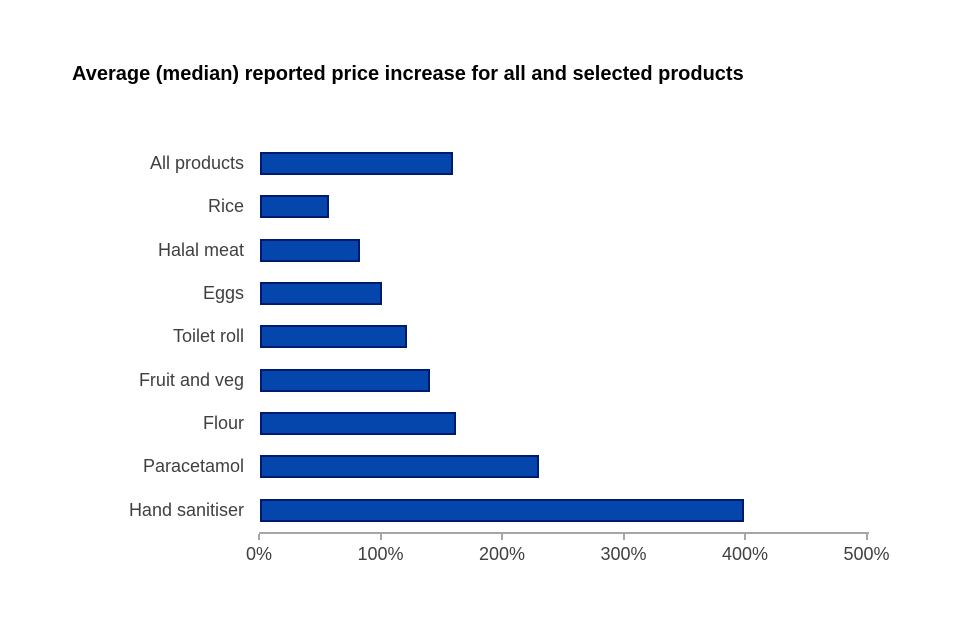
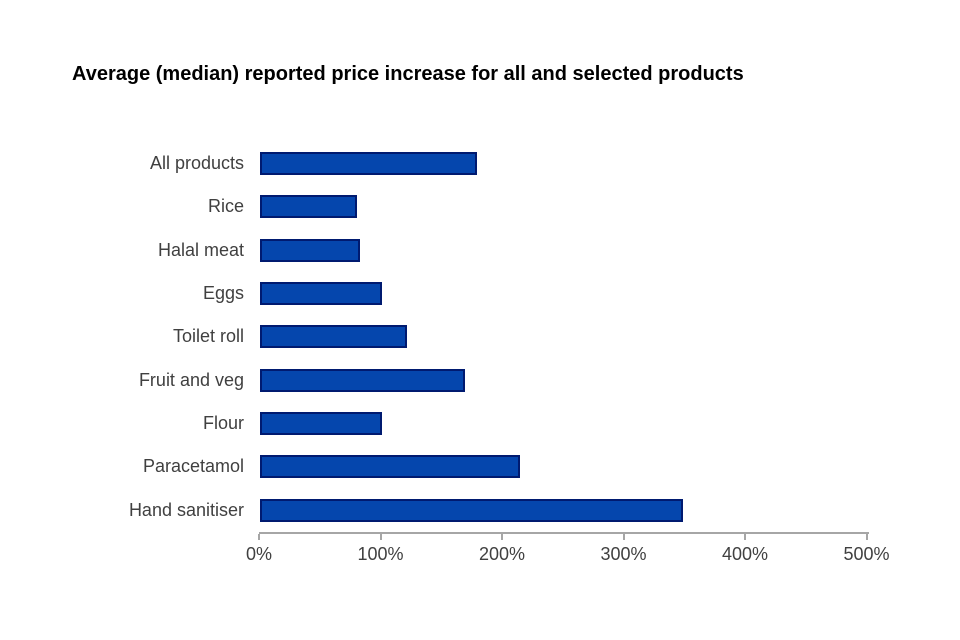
All products: 159% -> 179%
Rice: 57% -> 80%
Fruit and veg: 140% -> 169%
Flour: 161% -> 100%
Paracetamol: 230% -> 214%
Hand sanitiser: 398% -> 348%
